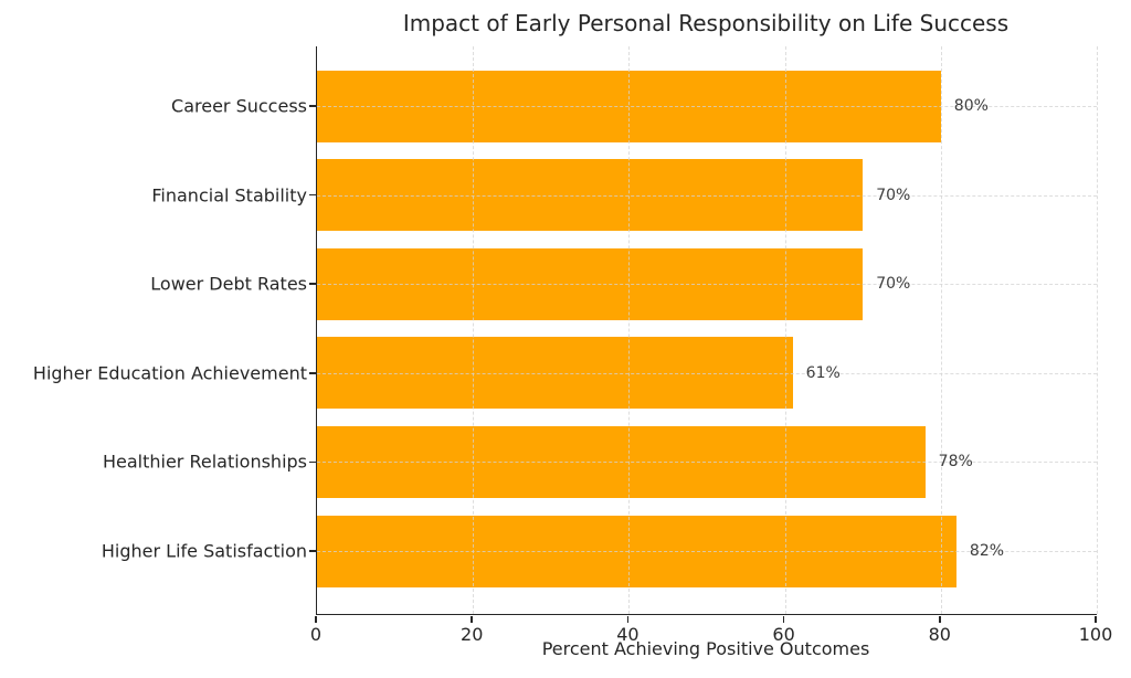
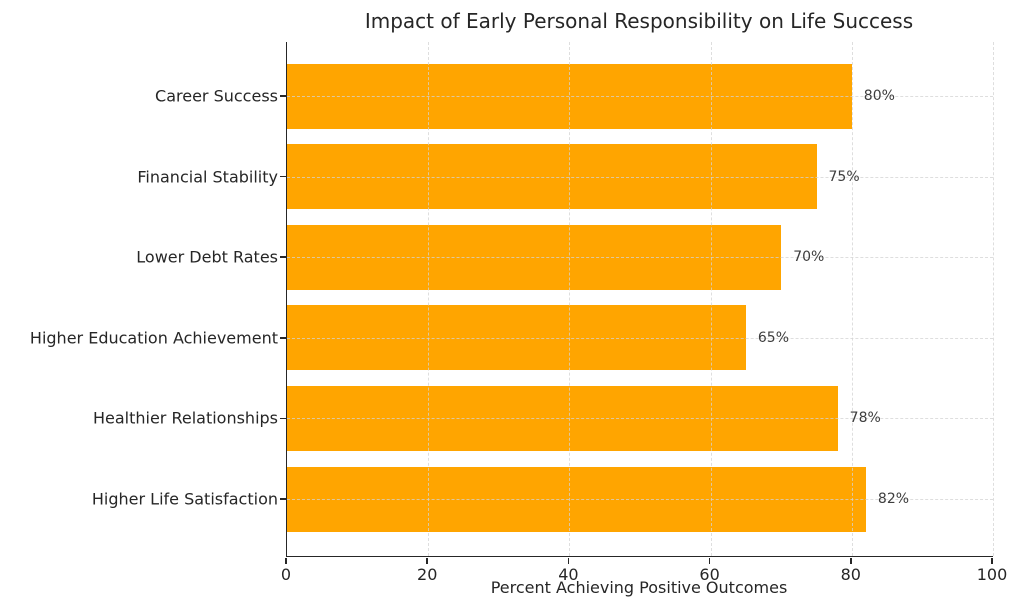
Financial Stability: 70% -> 75%
Higher Education Achievement: 61% -> 65%
